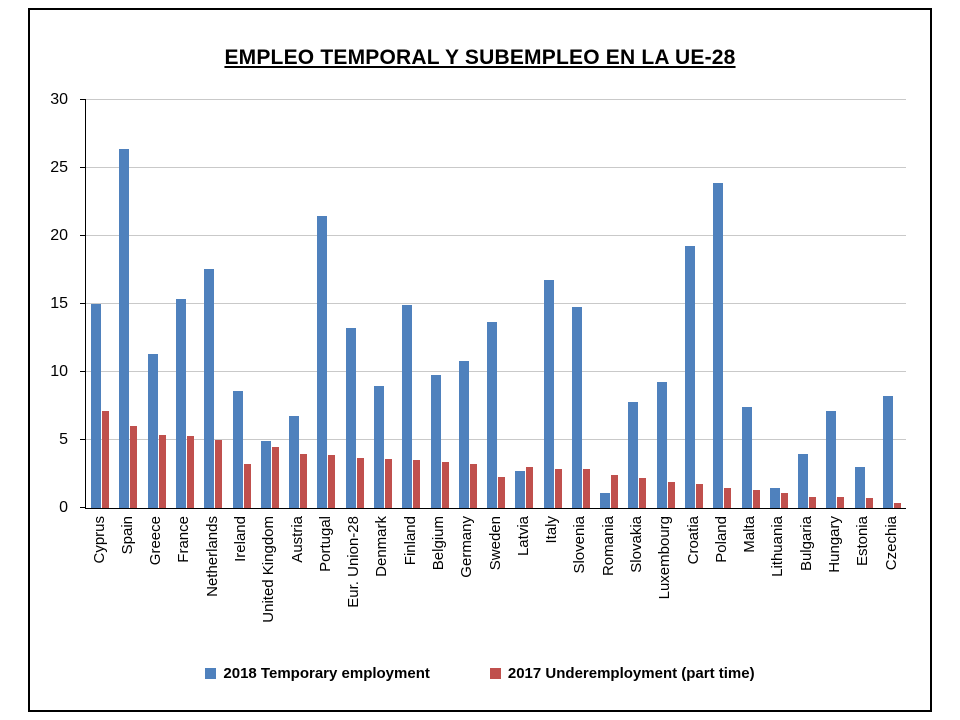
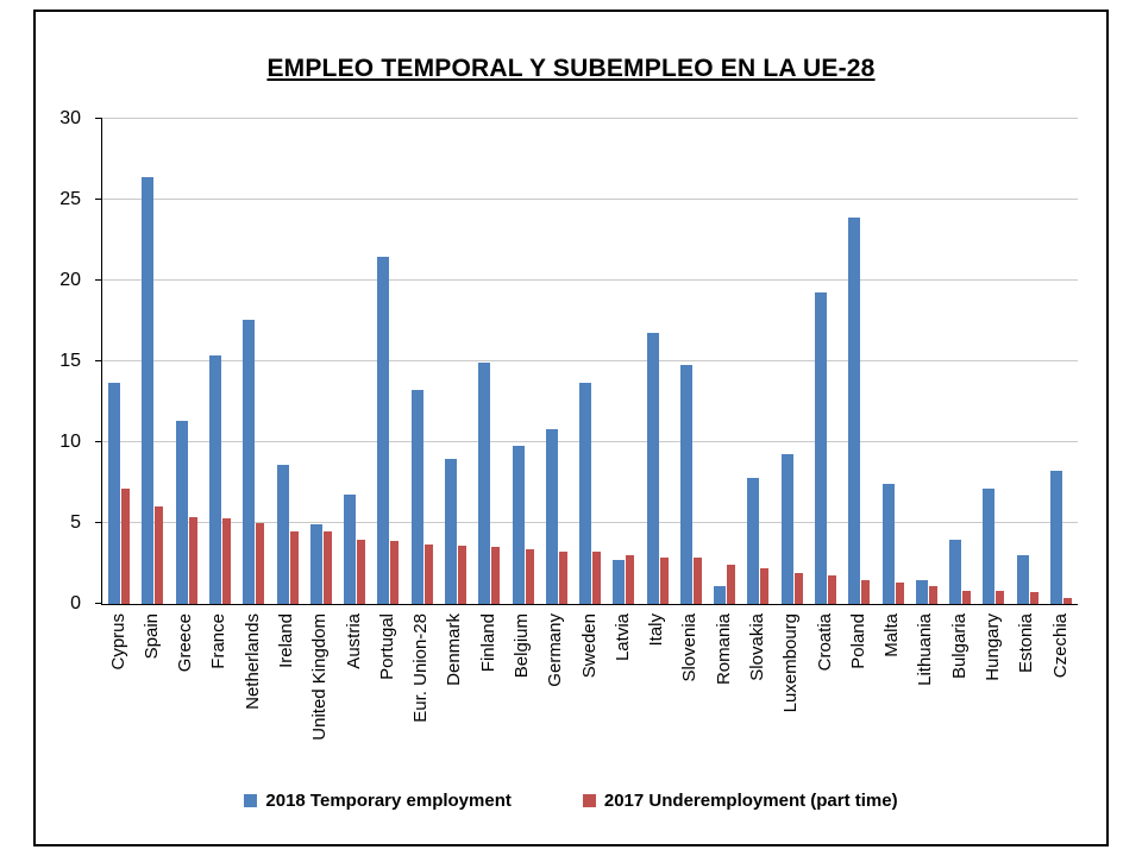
2018 Temporary employment/Cyprus: 15.0 -> 13.7
2017 Underemployment (part time)/Ireland: 3.2 -> 4.5
2017 Underemployment (part time)/Sweden: 2.3 -> 3.2
